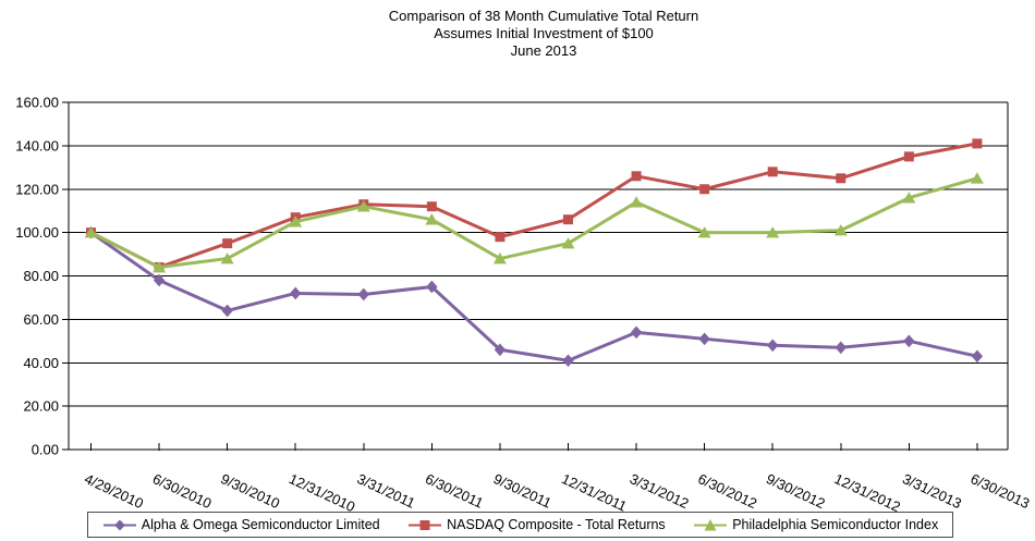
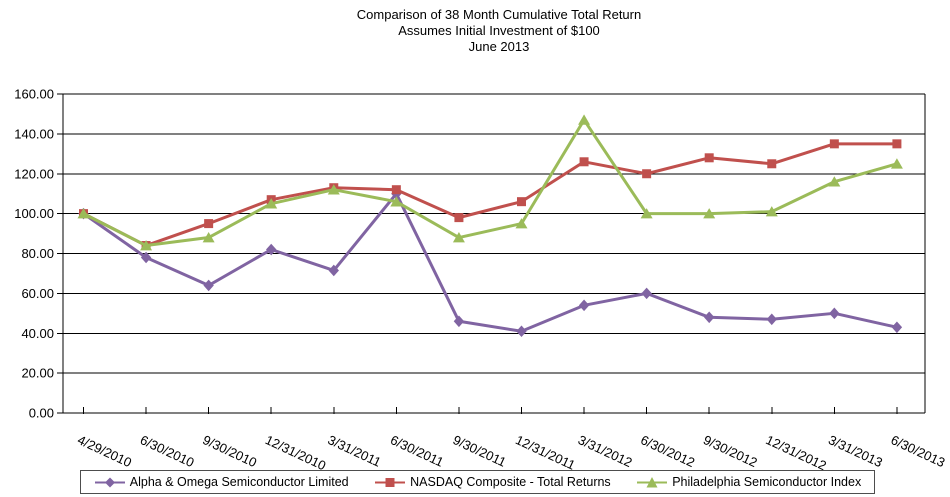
Alpha & Omega Semiconductor Limited/12/31/2010: 72 -> 82
Alpha & Omega Semiconductor Limited/6/30/2011: 75 -> 110
Philadelphia Semiconductor Index/3/31/2012: 114 -> 147
Alpha & Omega Semiconductor Limited/6/30/2012: 51 -> 60
NASDAQ Composite - Total Returns/6/30/2013: 141 -> 135
